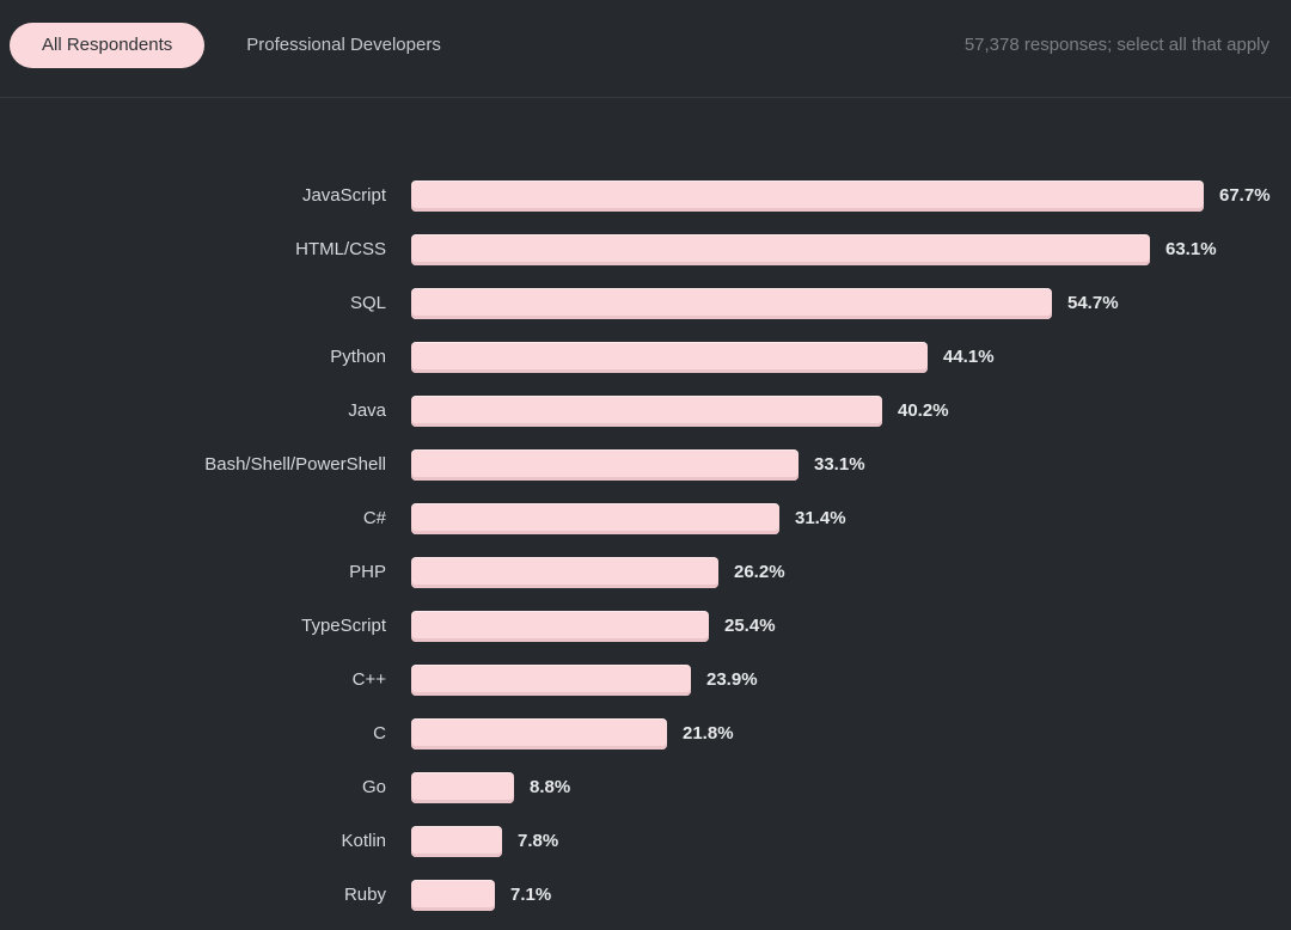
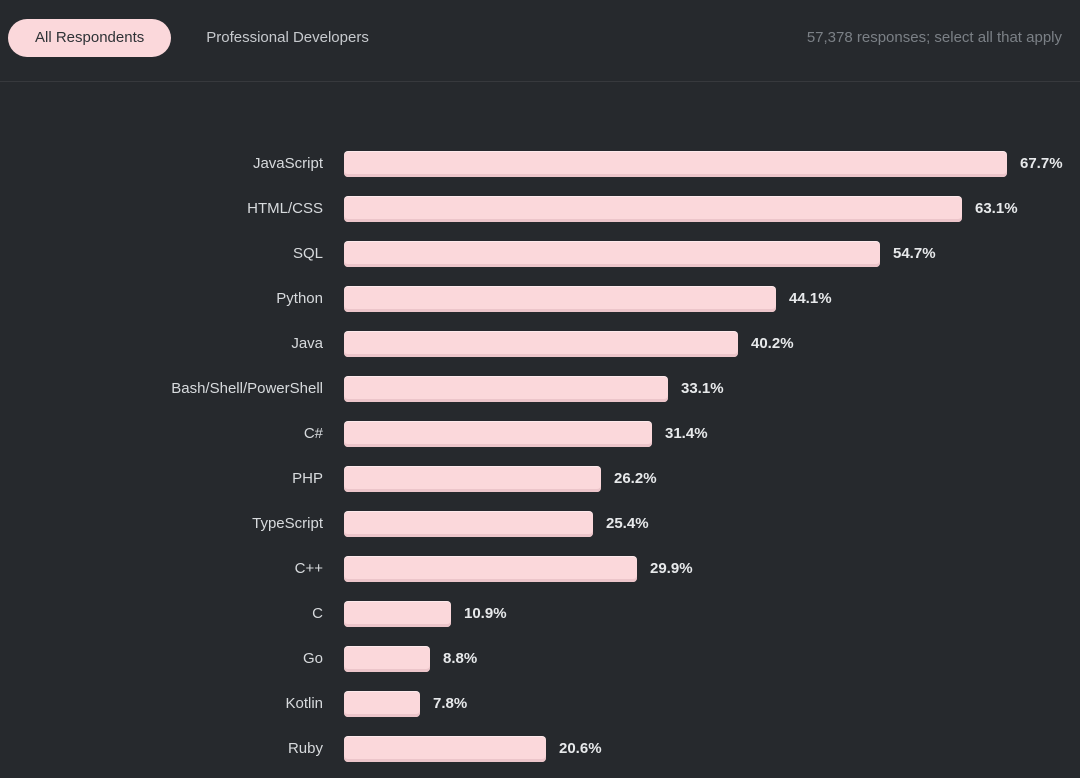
C++: 23.9% -> 29.9%
C: 21.8% -> 10.9%
Ruby: 7.1% -> 20.6%
